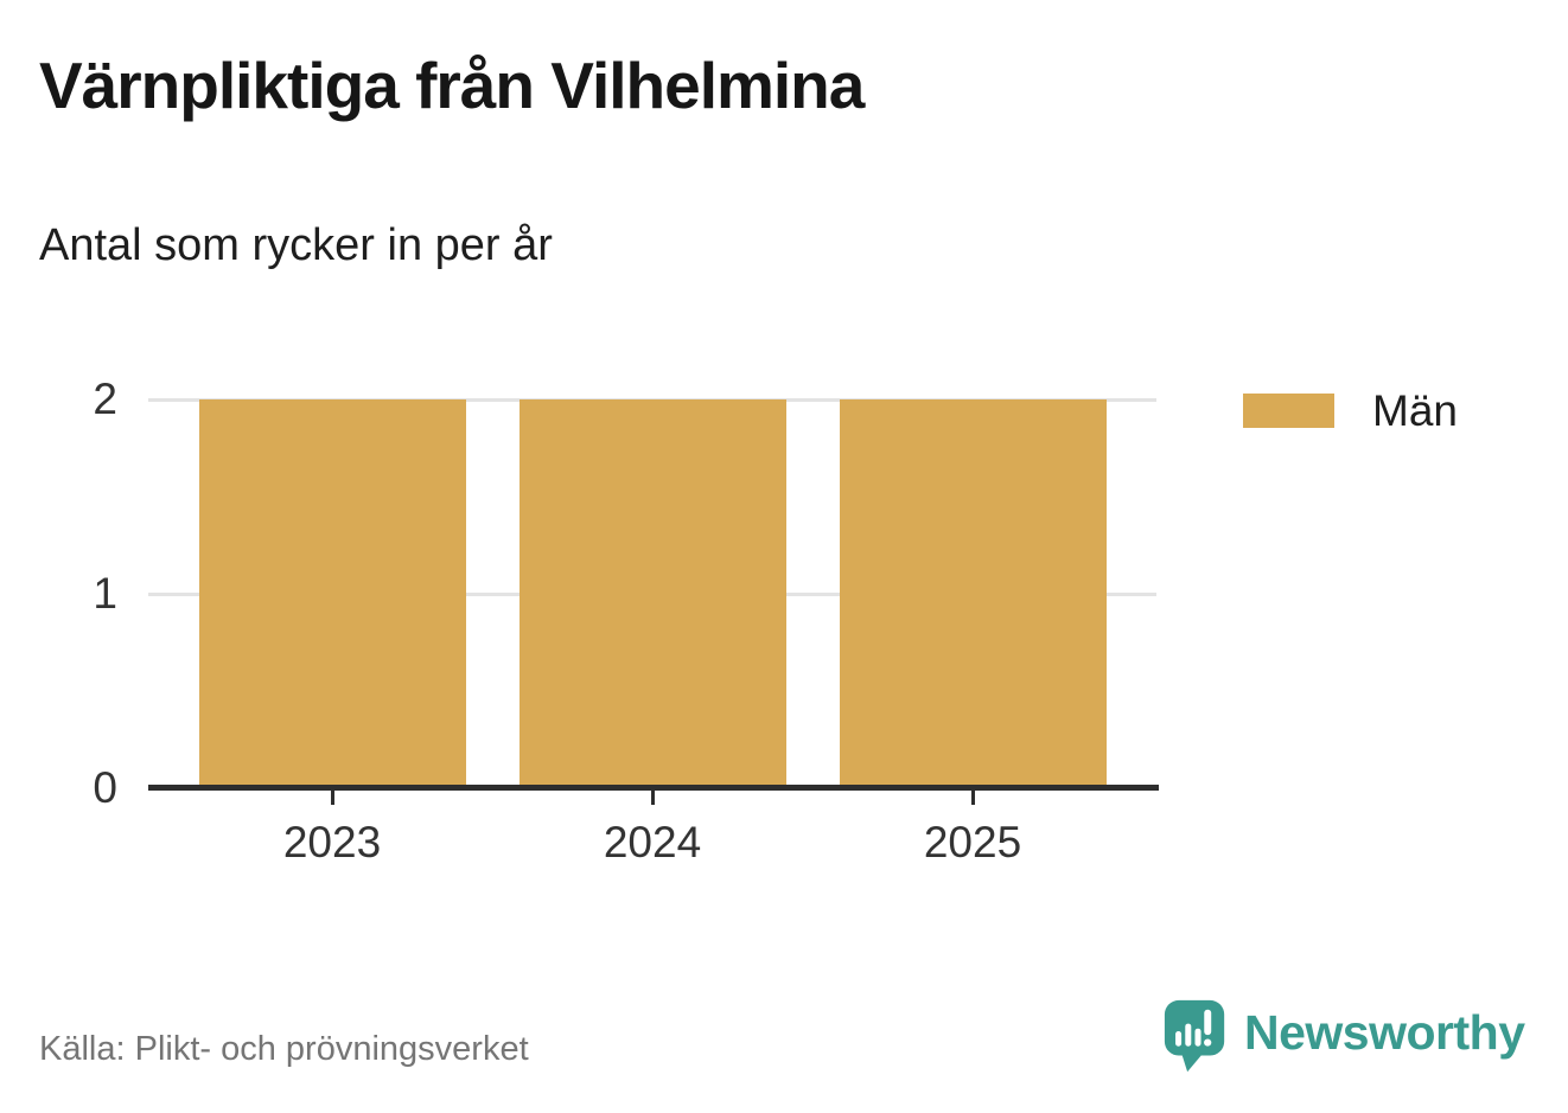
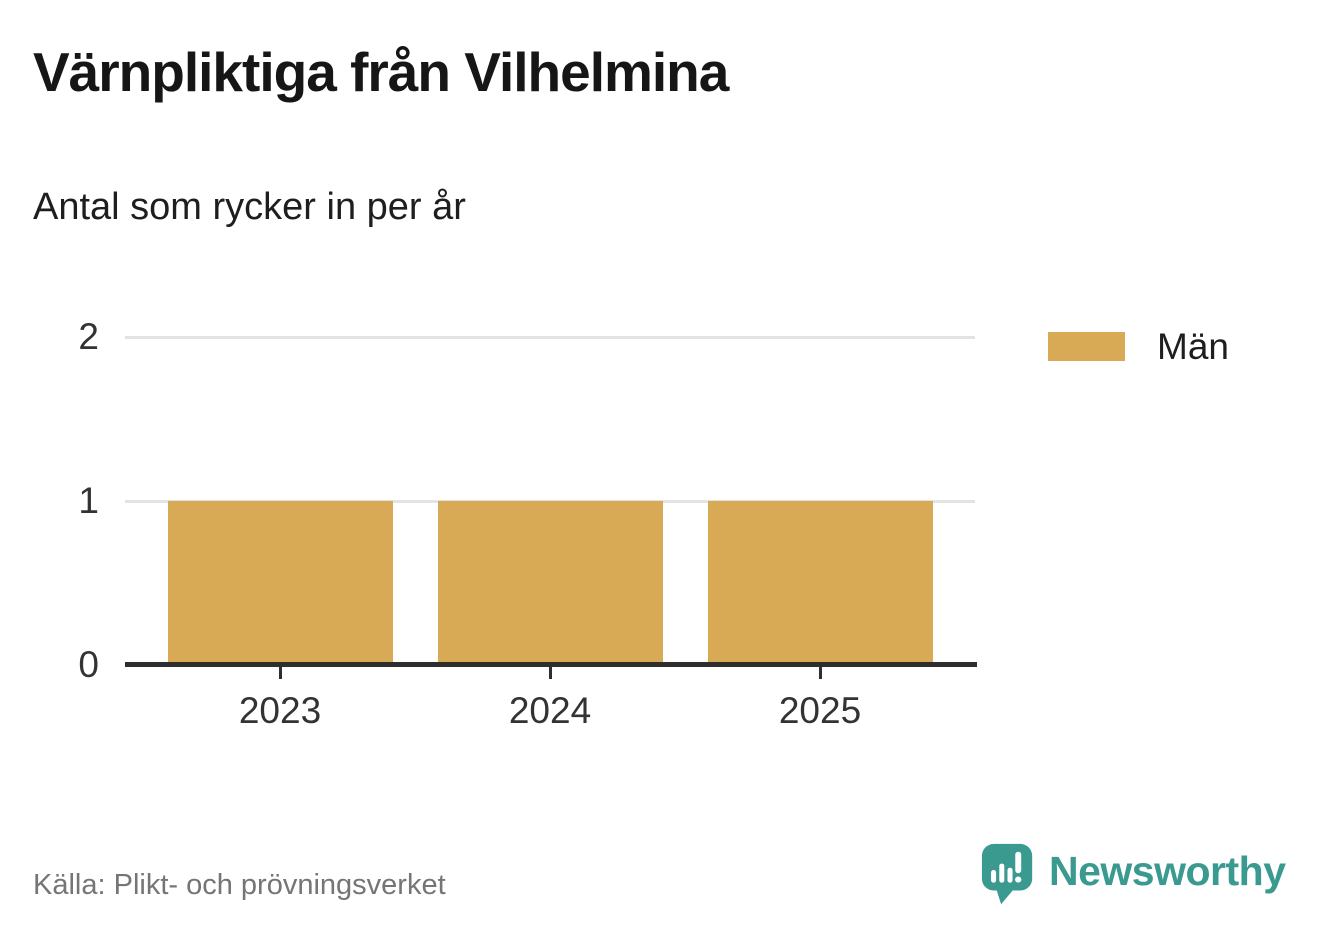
2023: 2 -> 1
2024: 2 -> 1
2025: 2 -> 1
